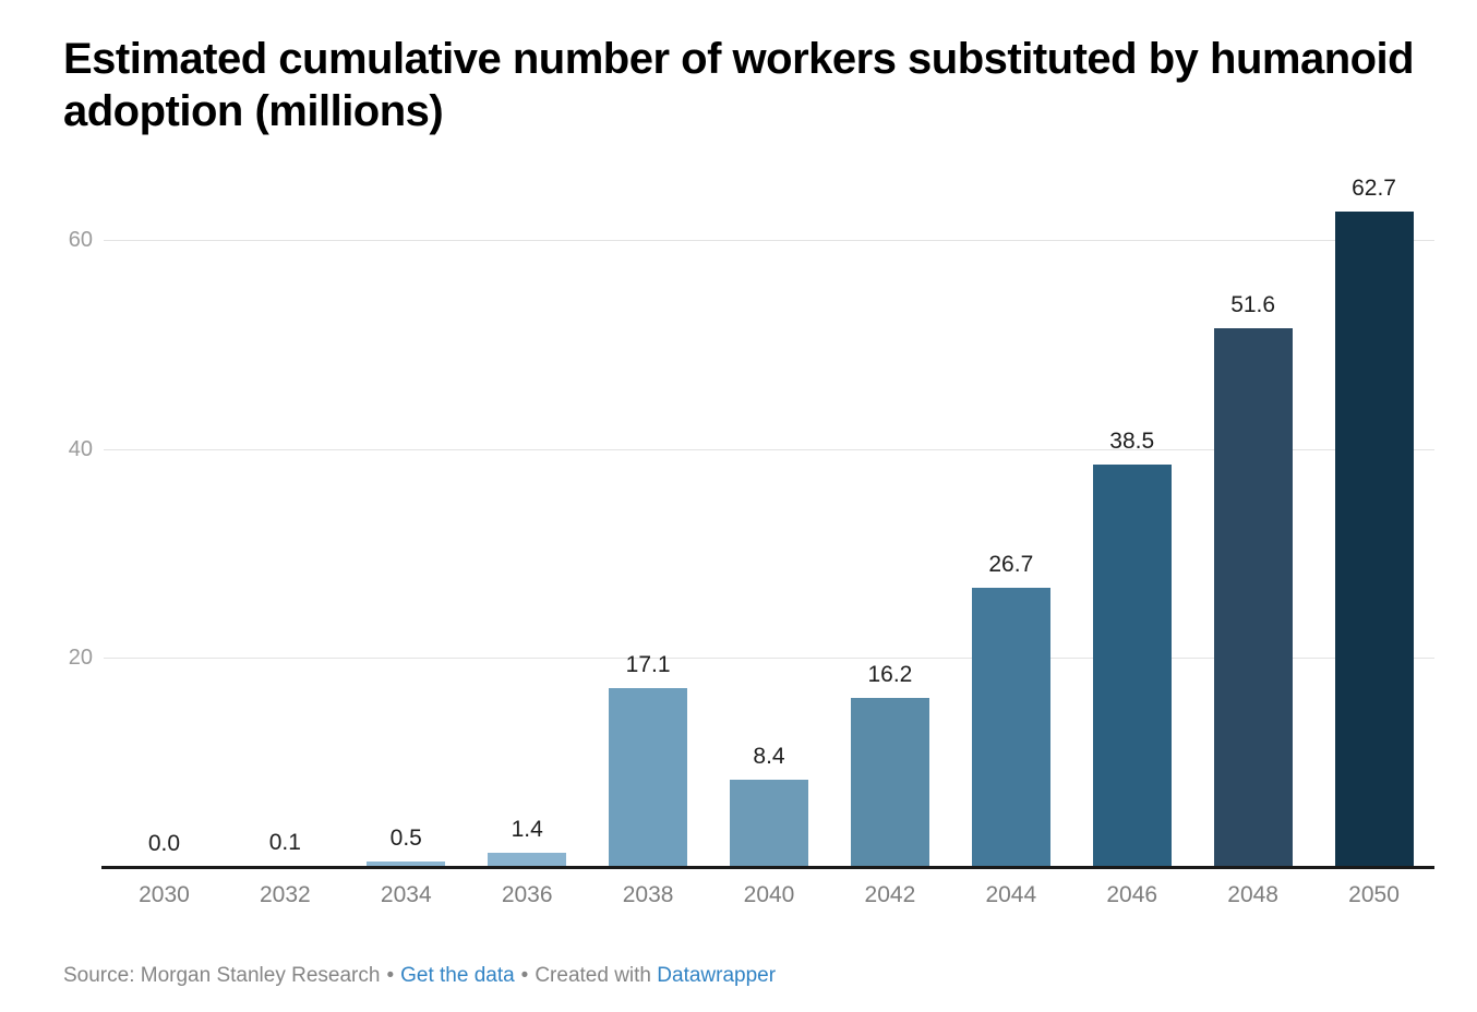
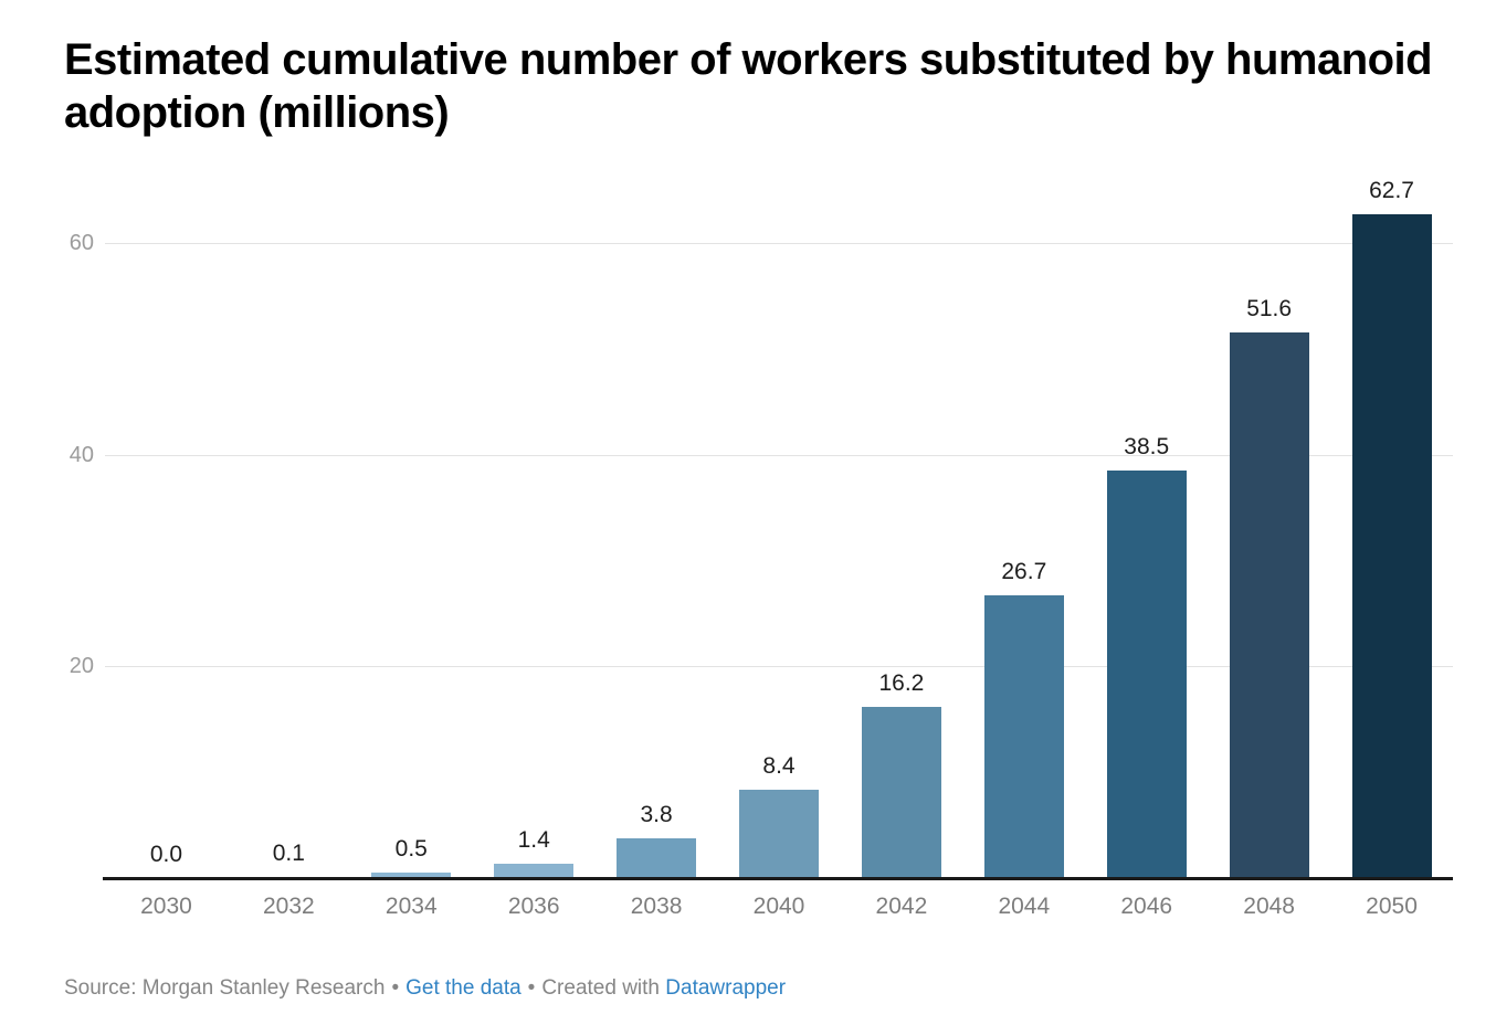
2038: 17.1 -> 3.8
